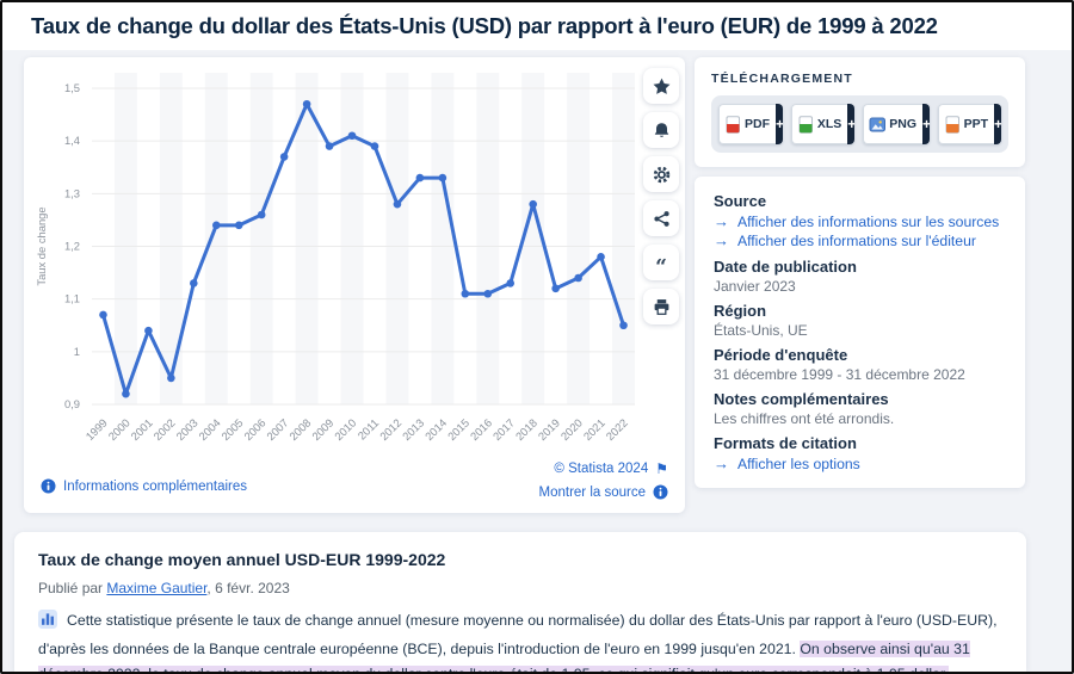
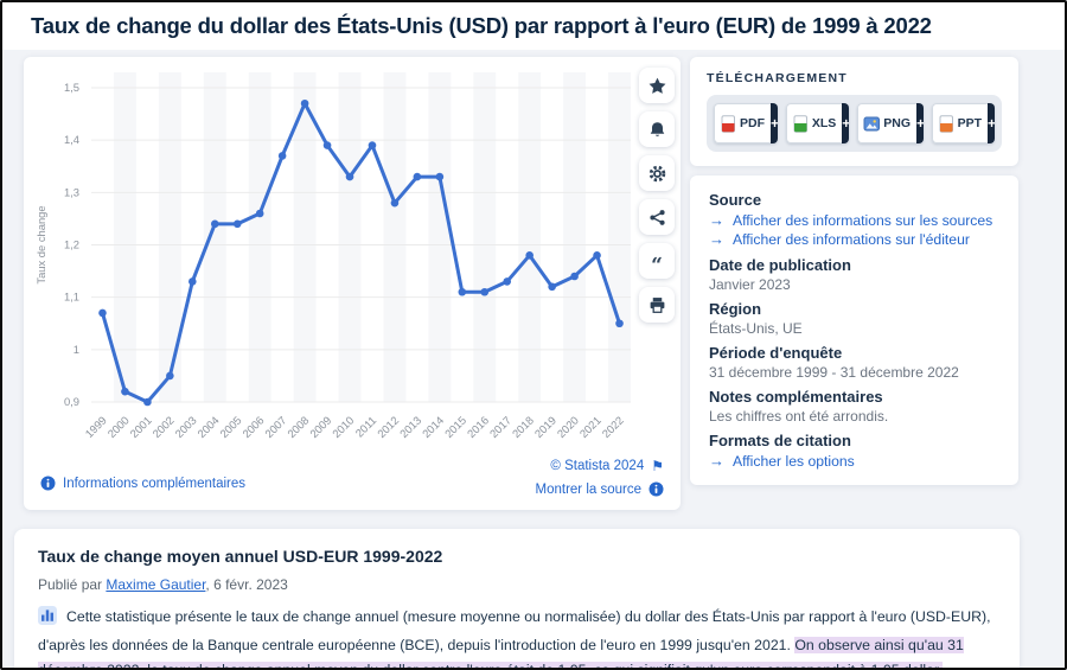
2001: 1,04 -> 0,90
2010: 1,41 -> 1,33
2018: 1,28 -> 1,18
